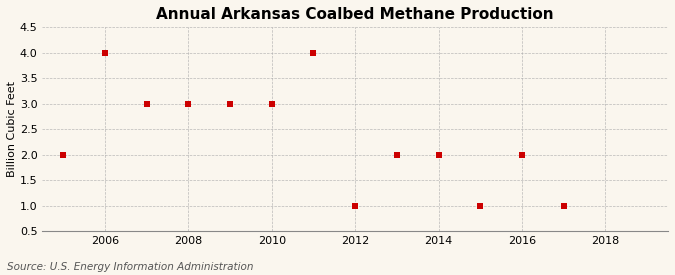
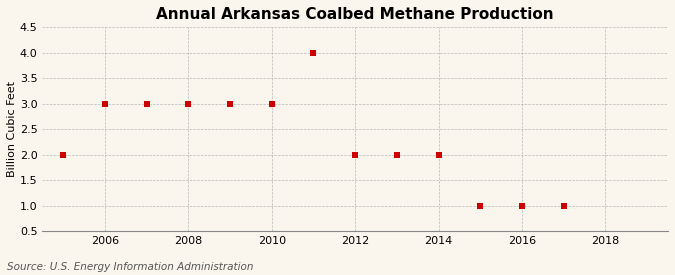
2006: 4 -> 3
2012: 1 -> 2
2016: 2 -> 1
